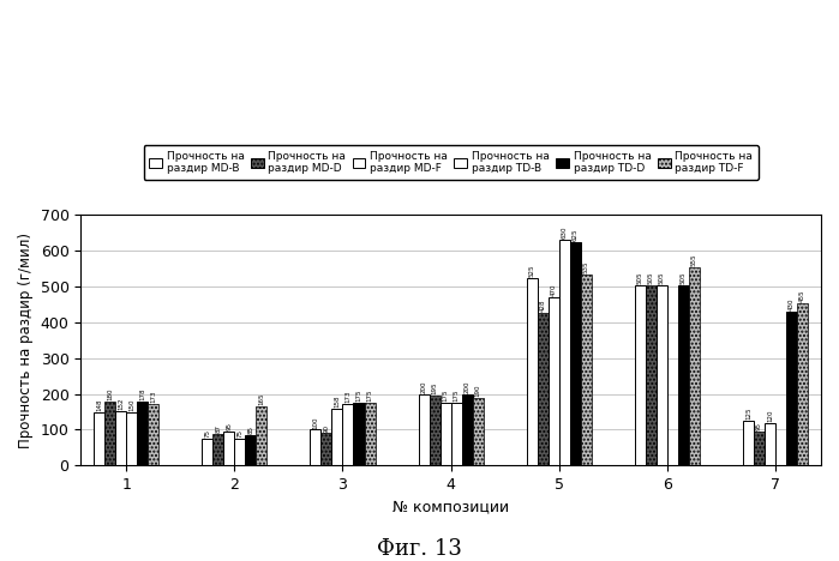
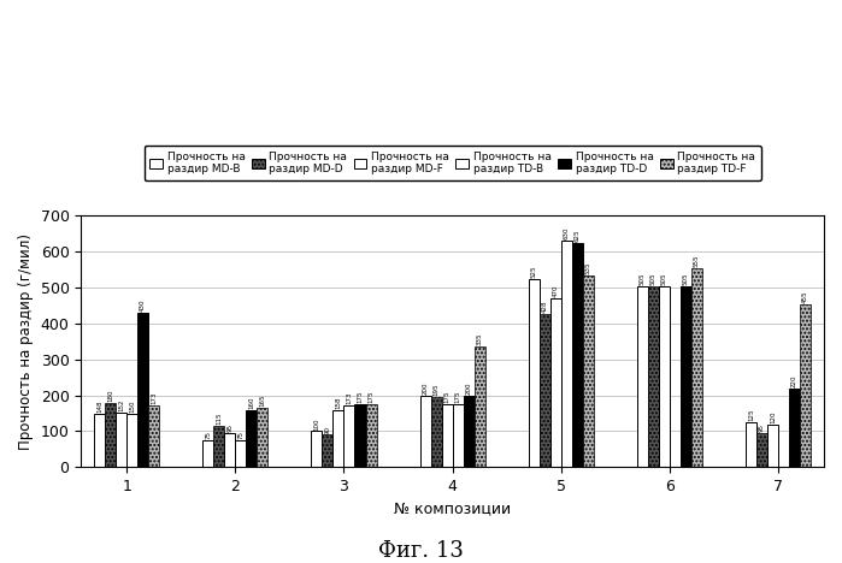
Прочность на раздир TD-D/1: 178 -> 430
Прочность на раздир MD-D/2: 87 -> 115
Прочность на раздир TD-D/2: 85 -> 160
Прочность на раздир TD-F/4: 190 -> 335
Прочность на раздир TD-D/7: 430 -> 220
